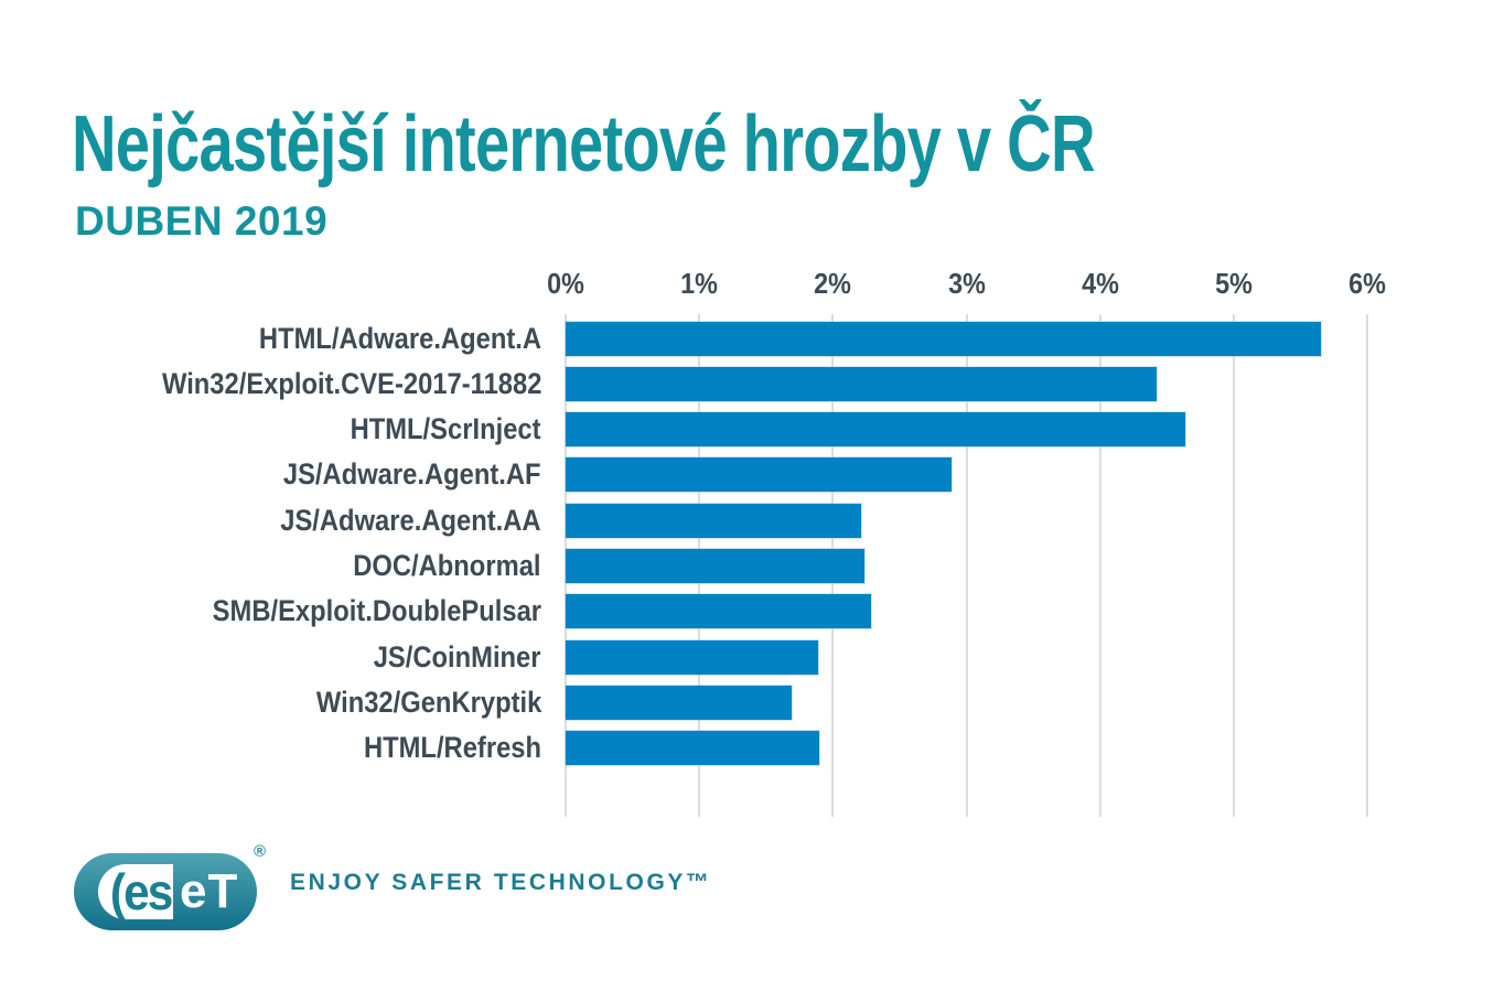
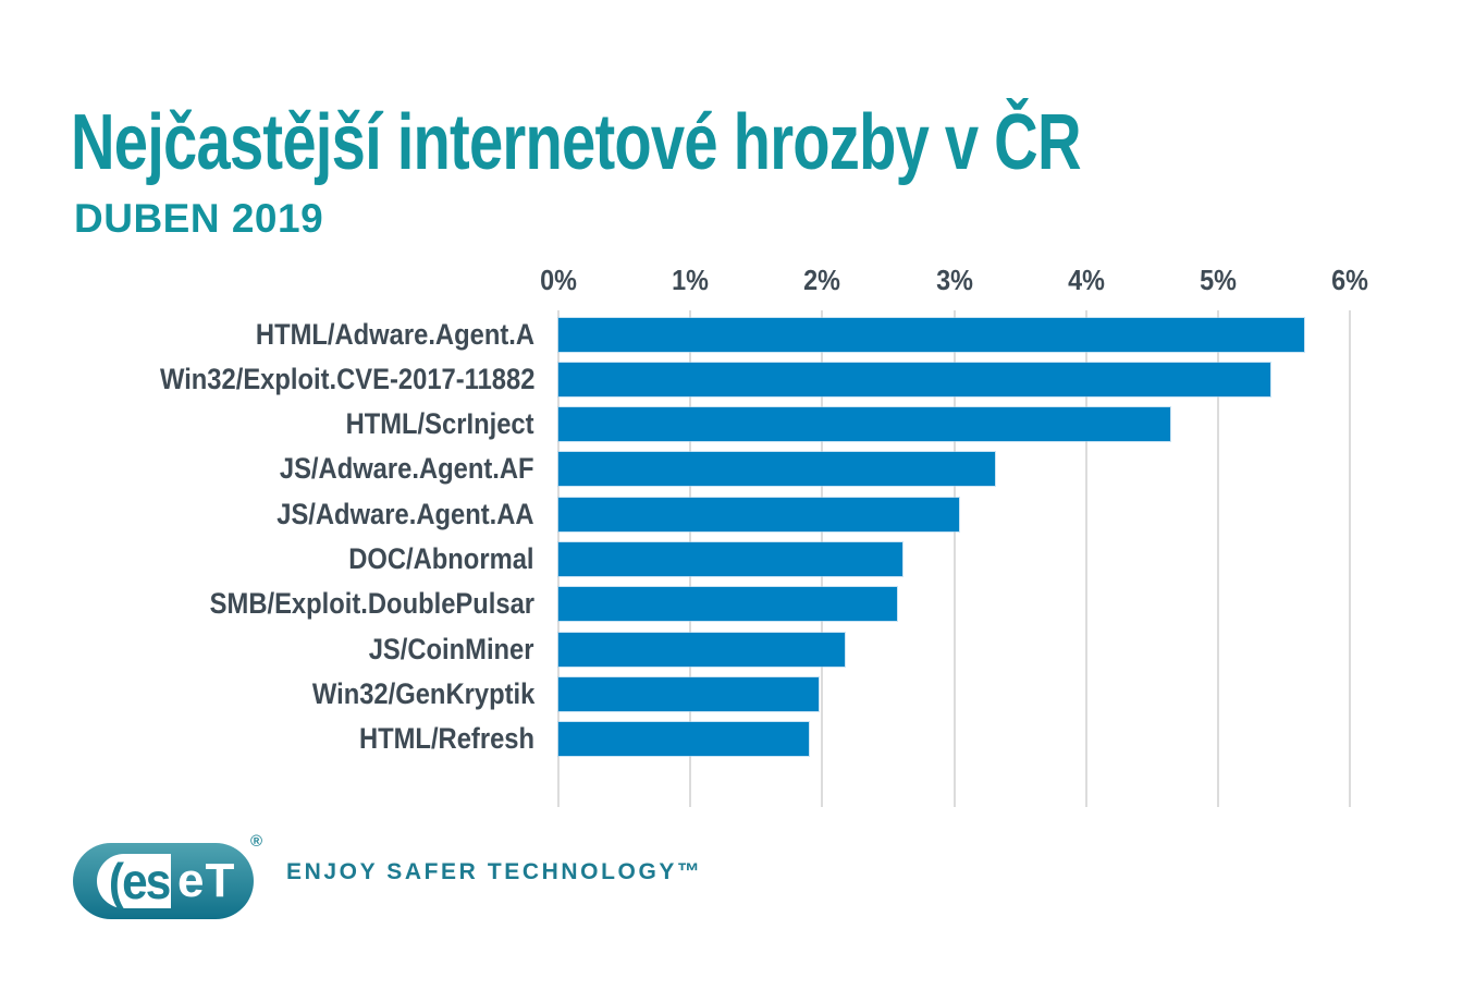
Win32/Exploit.CVE-2017-11882: 4.42% -> 5.40%
JS/Adware.Agent.AF: 2.89% -> 3.31%
JS/Adware.Agent.AA: 2.21% -> 3.04%
DOC/Abnormal: 2.24% -> 2.61%
SMB/Exploit.DoublePulsar: 2.29% -> 2.57%
JS/CoinMiner: 1.89% -> 2.17%
Win32/GenKryptik: 1.69% -> 1.97%
